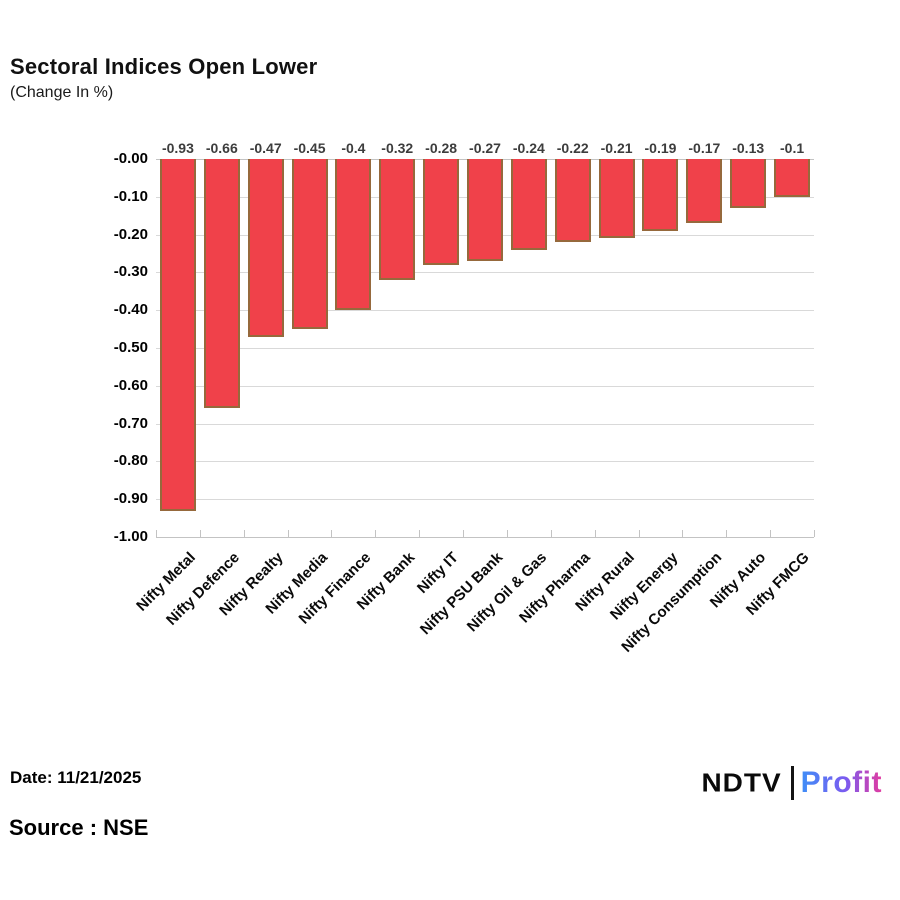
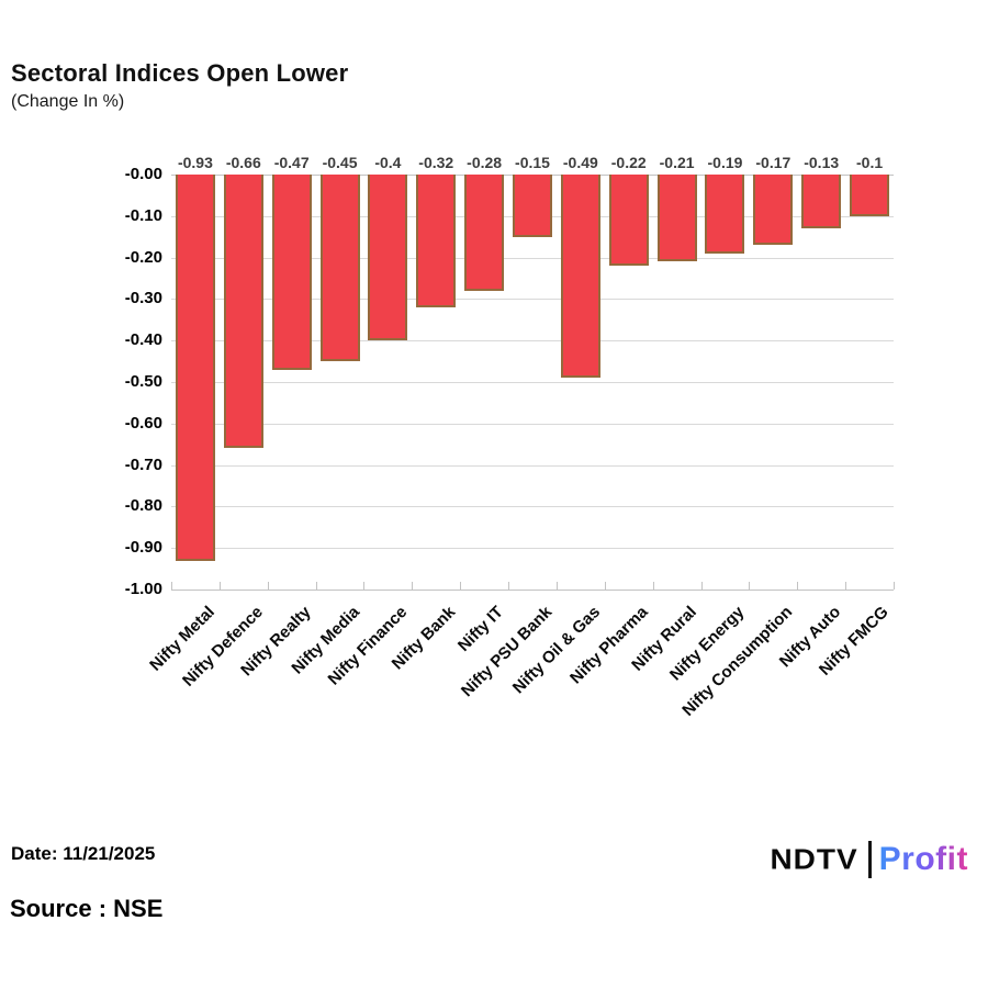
Nifty PSU Bank: -0.27 -> -0.15
Nifty Oil & Gas: -0.24 -> -0.49
